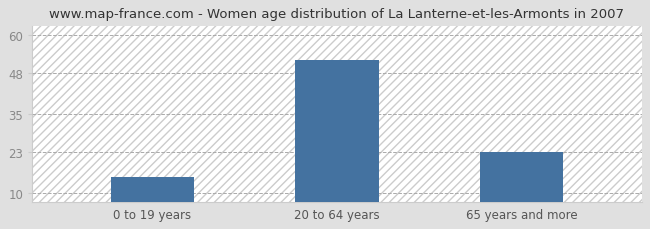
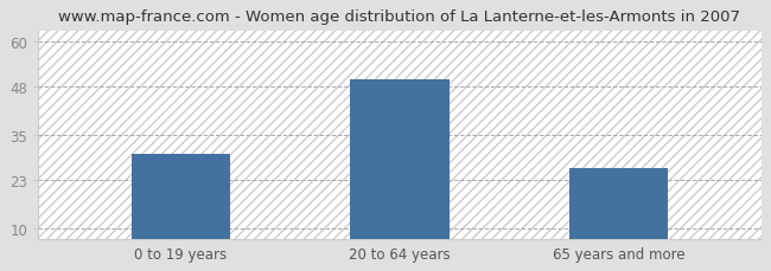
0 to 19 years: 15 -> 30
20 to 64 years: 52 -> 50
65 years and more: 23 -> 26
